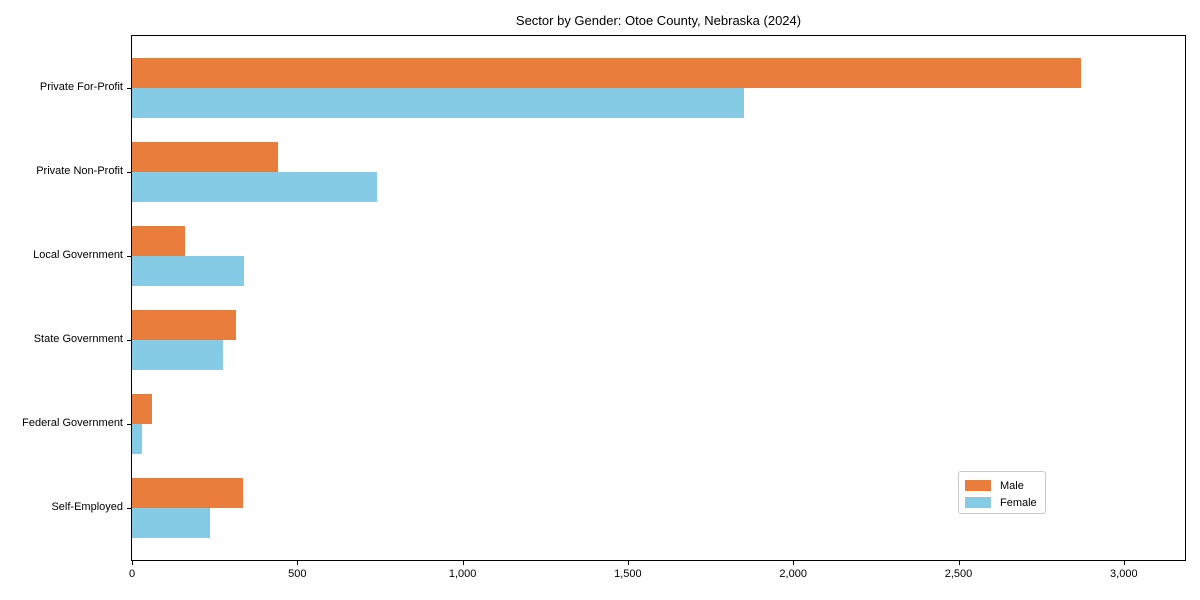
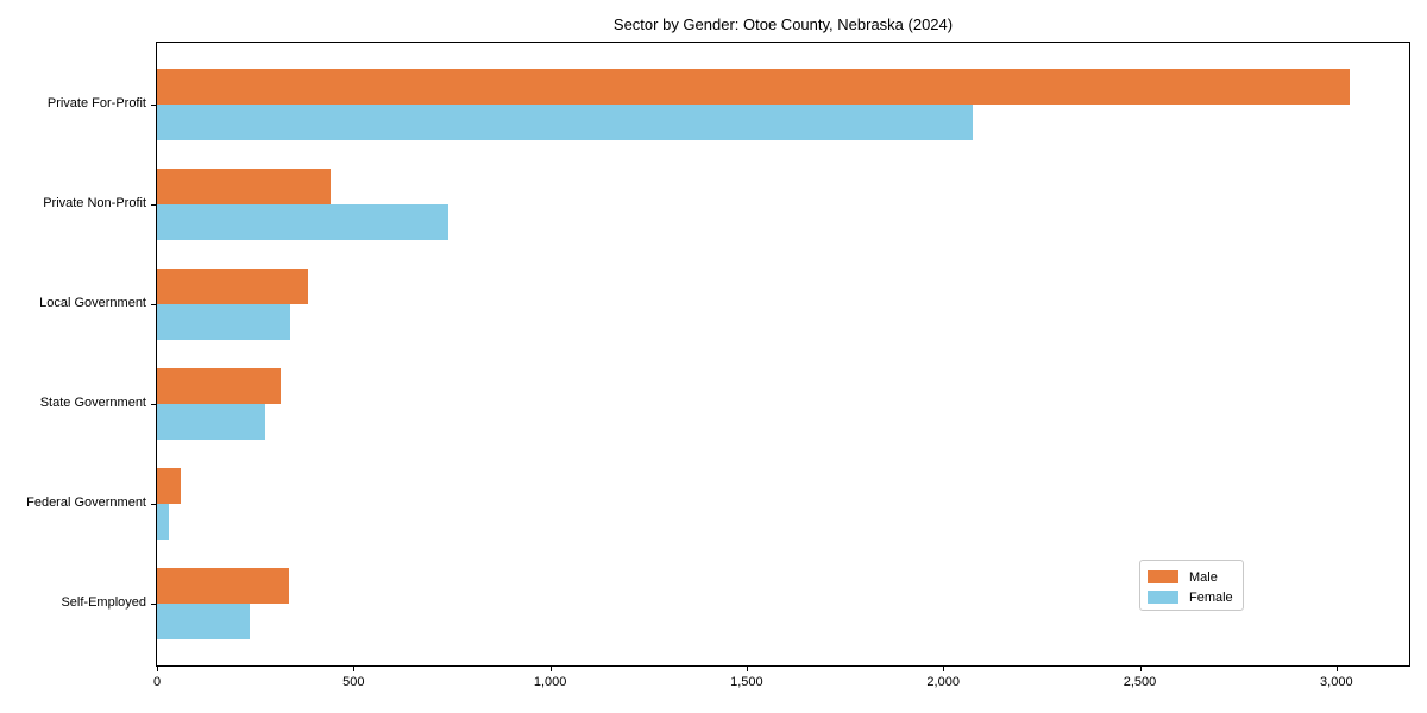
Male/Private For-Profit: 2870 -> 3040
Female/Private For-Profit: 1850 -> 2080
Male/Local Government: 160 -> 380
